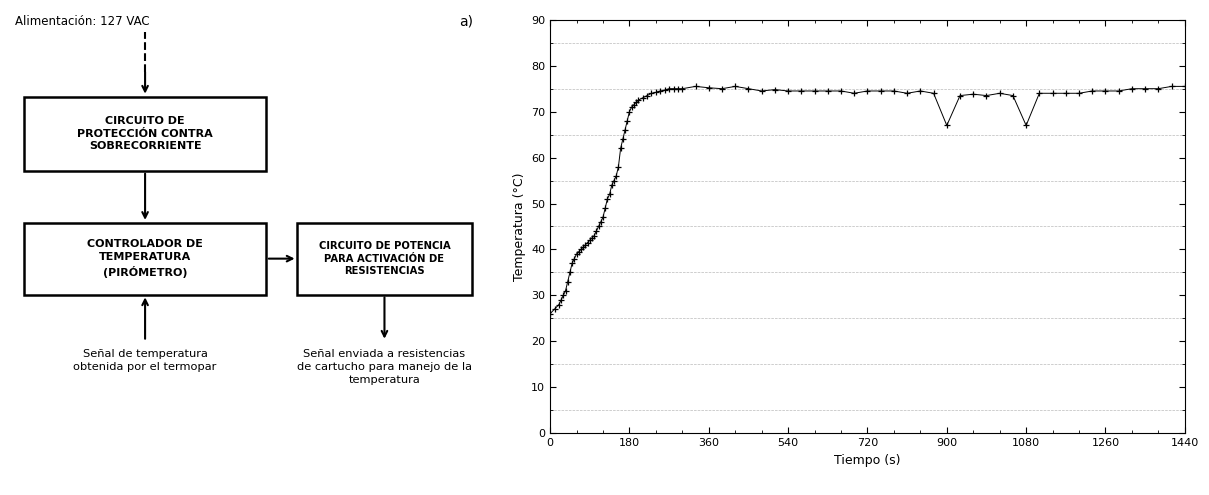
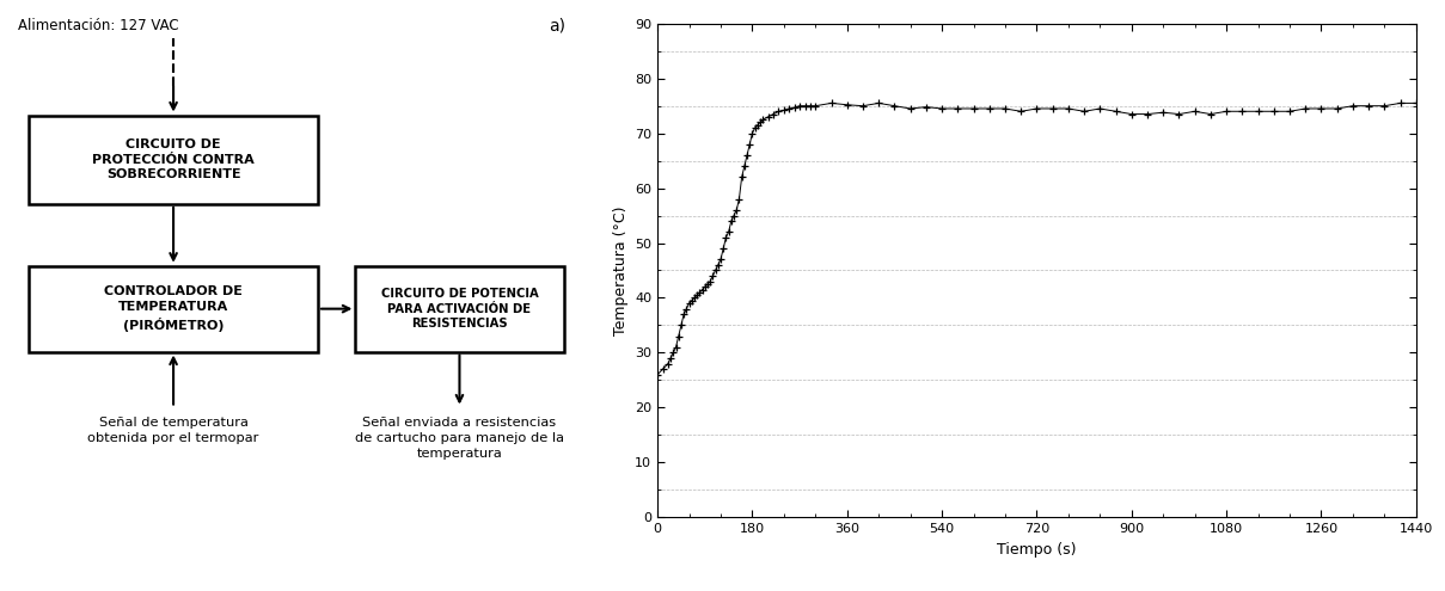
900: 67.0 -> 73.5
1080: 67.0 -> 74.0
